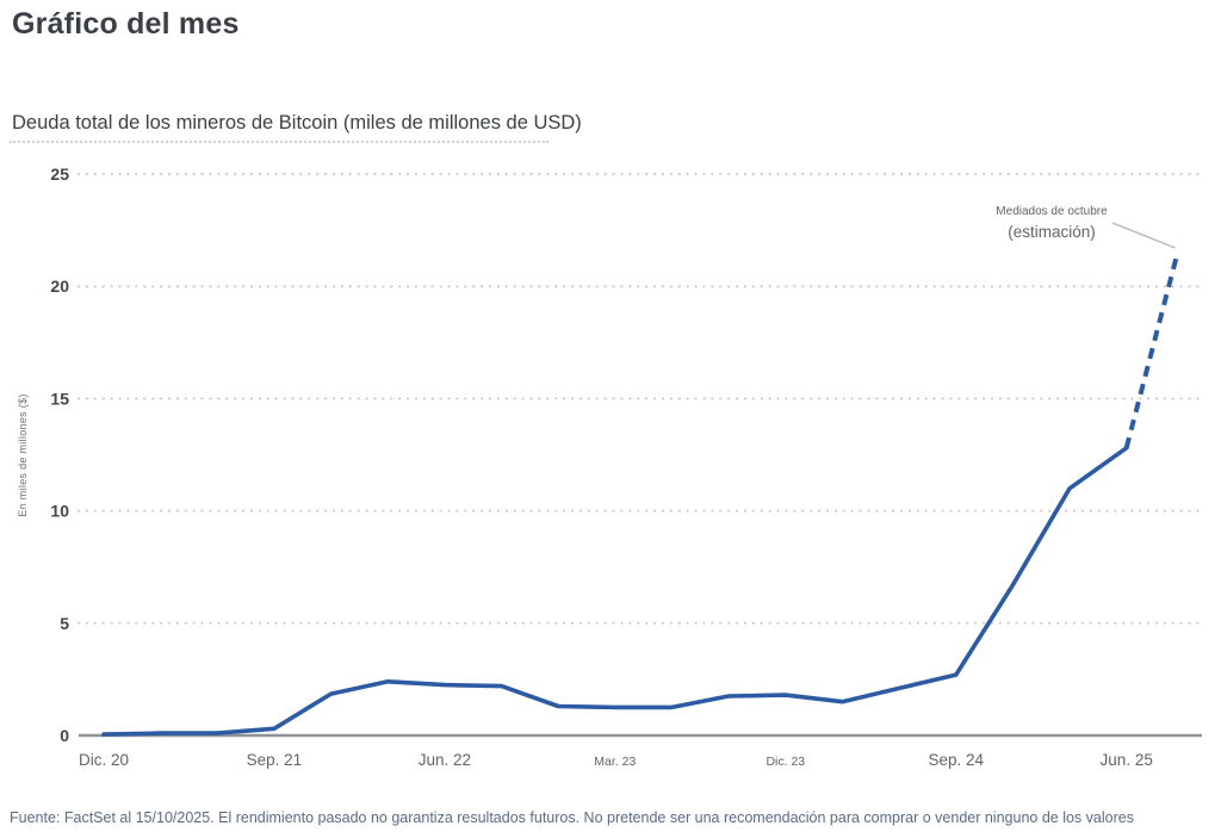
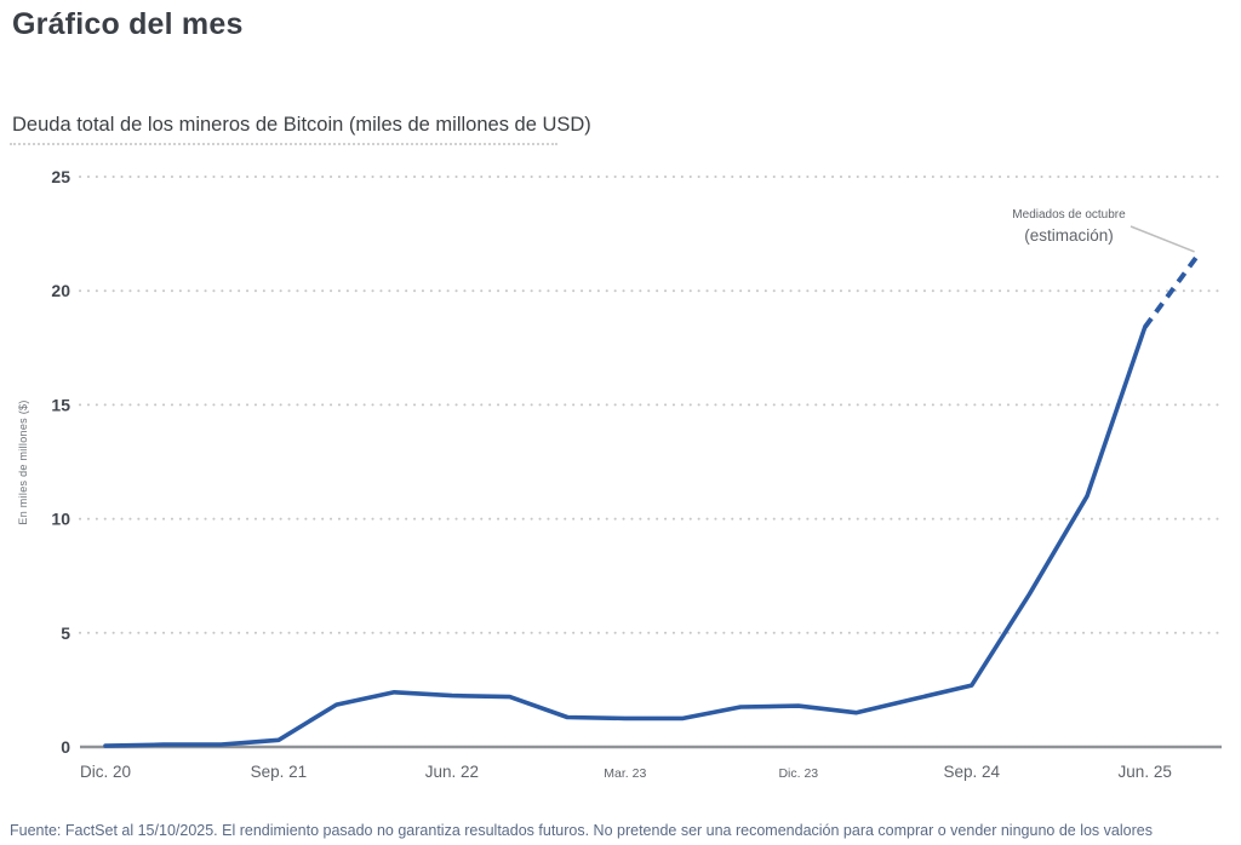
Jun. 25: 12.8 -> 18.4
